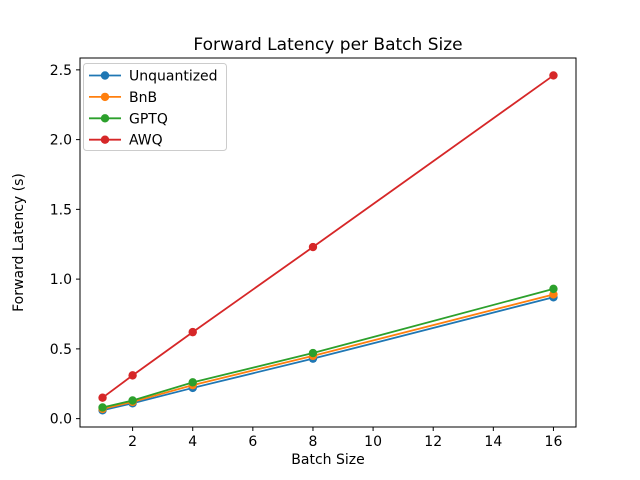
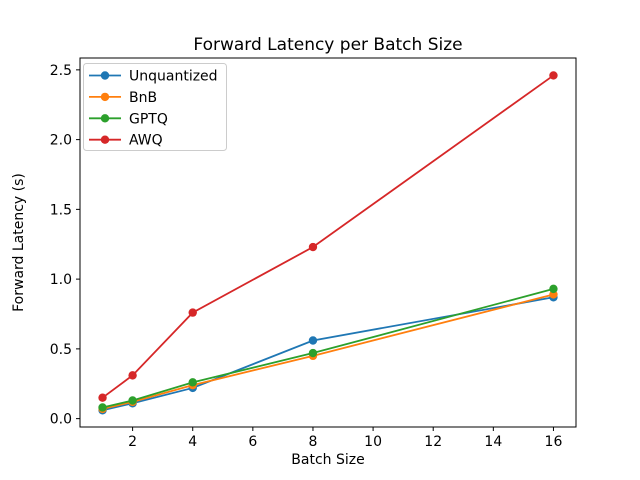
AWQ/4: 0.62 -> 0.76
Unquantized/8: 0.43 -> 0.56
